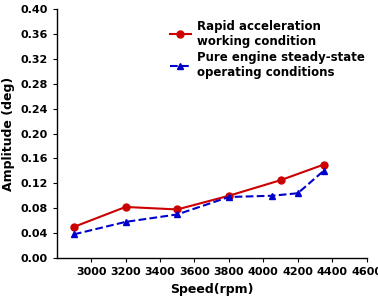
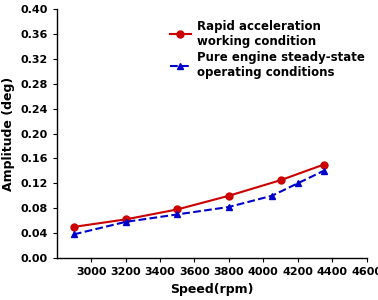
Rapid acceleration working condition/3200: 0.082 -> 0.062
Pure engine steady-state operating conditions/3800: 0.098 -> 0.082
Pure engine steady-state operating conditions/4200: 0.104 -> 0.120
